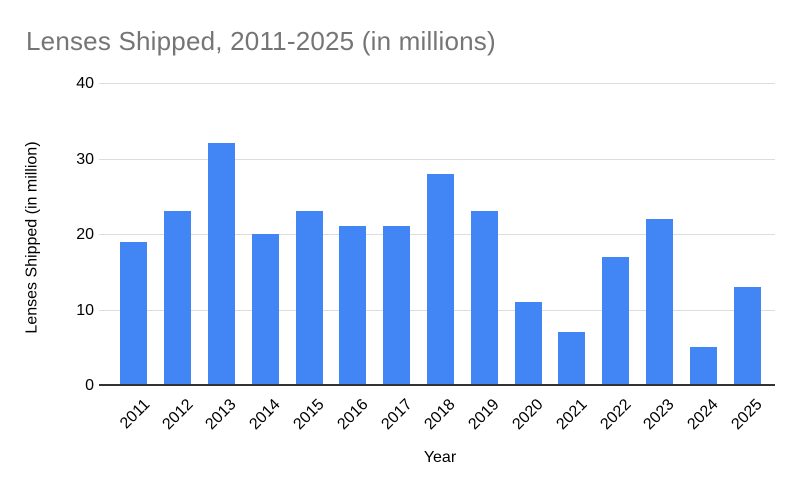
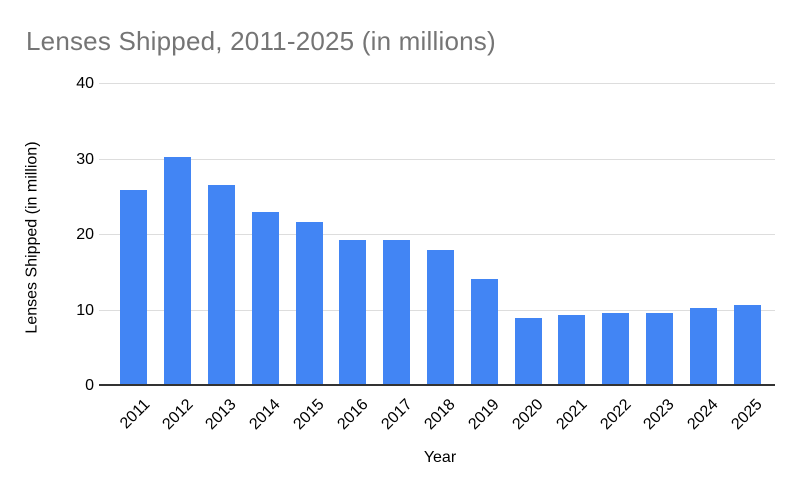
2011: 19 -> 26
2012: 23 -> 30
2013: 32 -> 26
2014: 20 -> 23
2015: 23 -> 22
2016: 21 -> 19
2017: 21 -> 19
2018: 28 -> 18
2019: 23 -> 14
2020: 11 -> 9
2021: 7 -> 9
2022: 17 -> 10
2023: 22 -> 10
2024: 5 -> 10
2025: 13 -> 11
